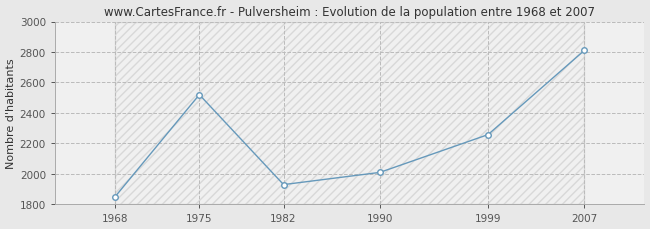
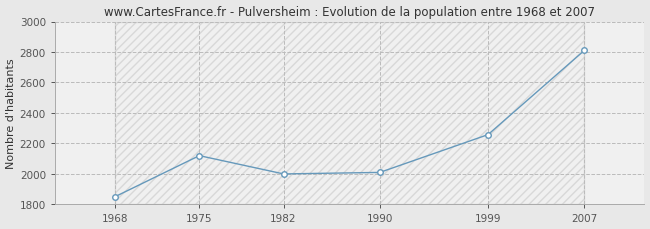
1975: 2520 -> 2120
1982: 1930 -> 2000
